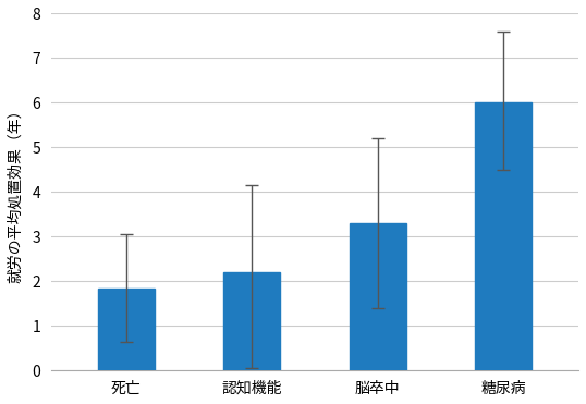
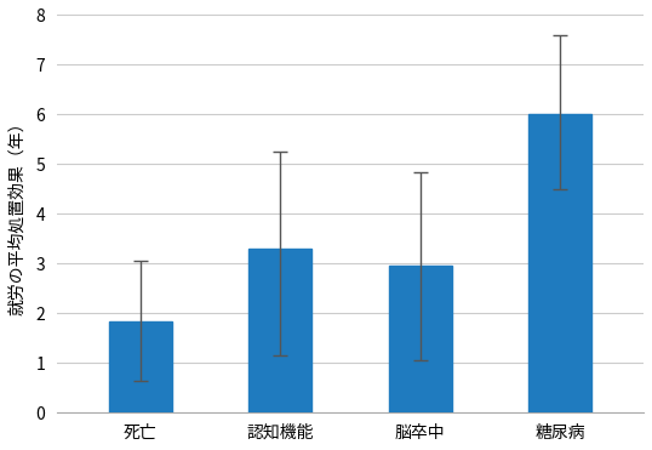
認知機能: 2.20 -> 3.30
脳卒中: 3.30 -> 2.95
